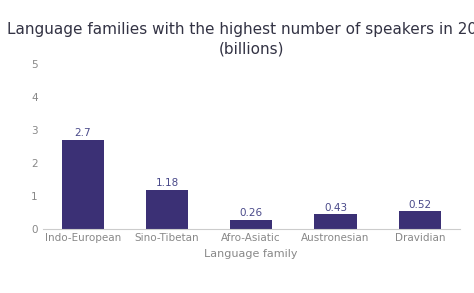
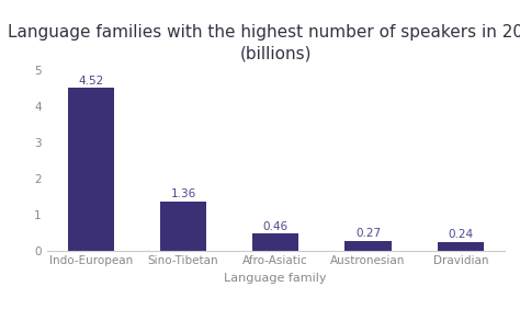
Indo-European: 2.7 -> 4.52
Sino-Tibetan: 1.18 -> 1.36
Afro-Asiatic: 0.26 -> 0.46
Austronesian: 0.43 -> 0.27
Dravidian: 0.52 -> 0.24
